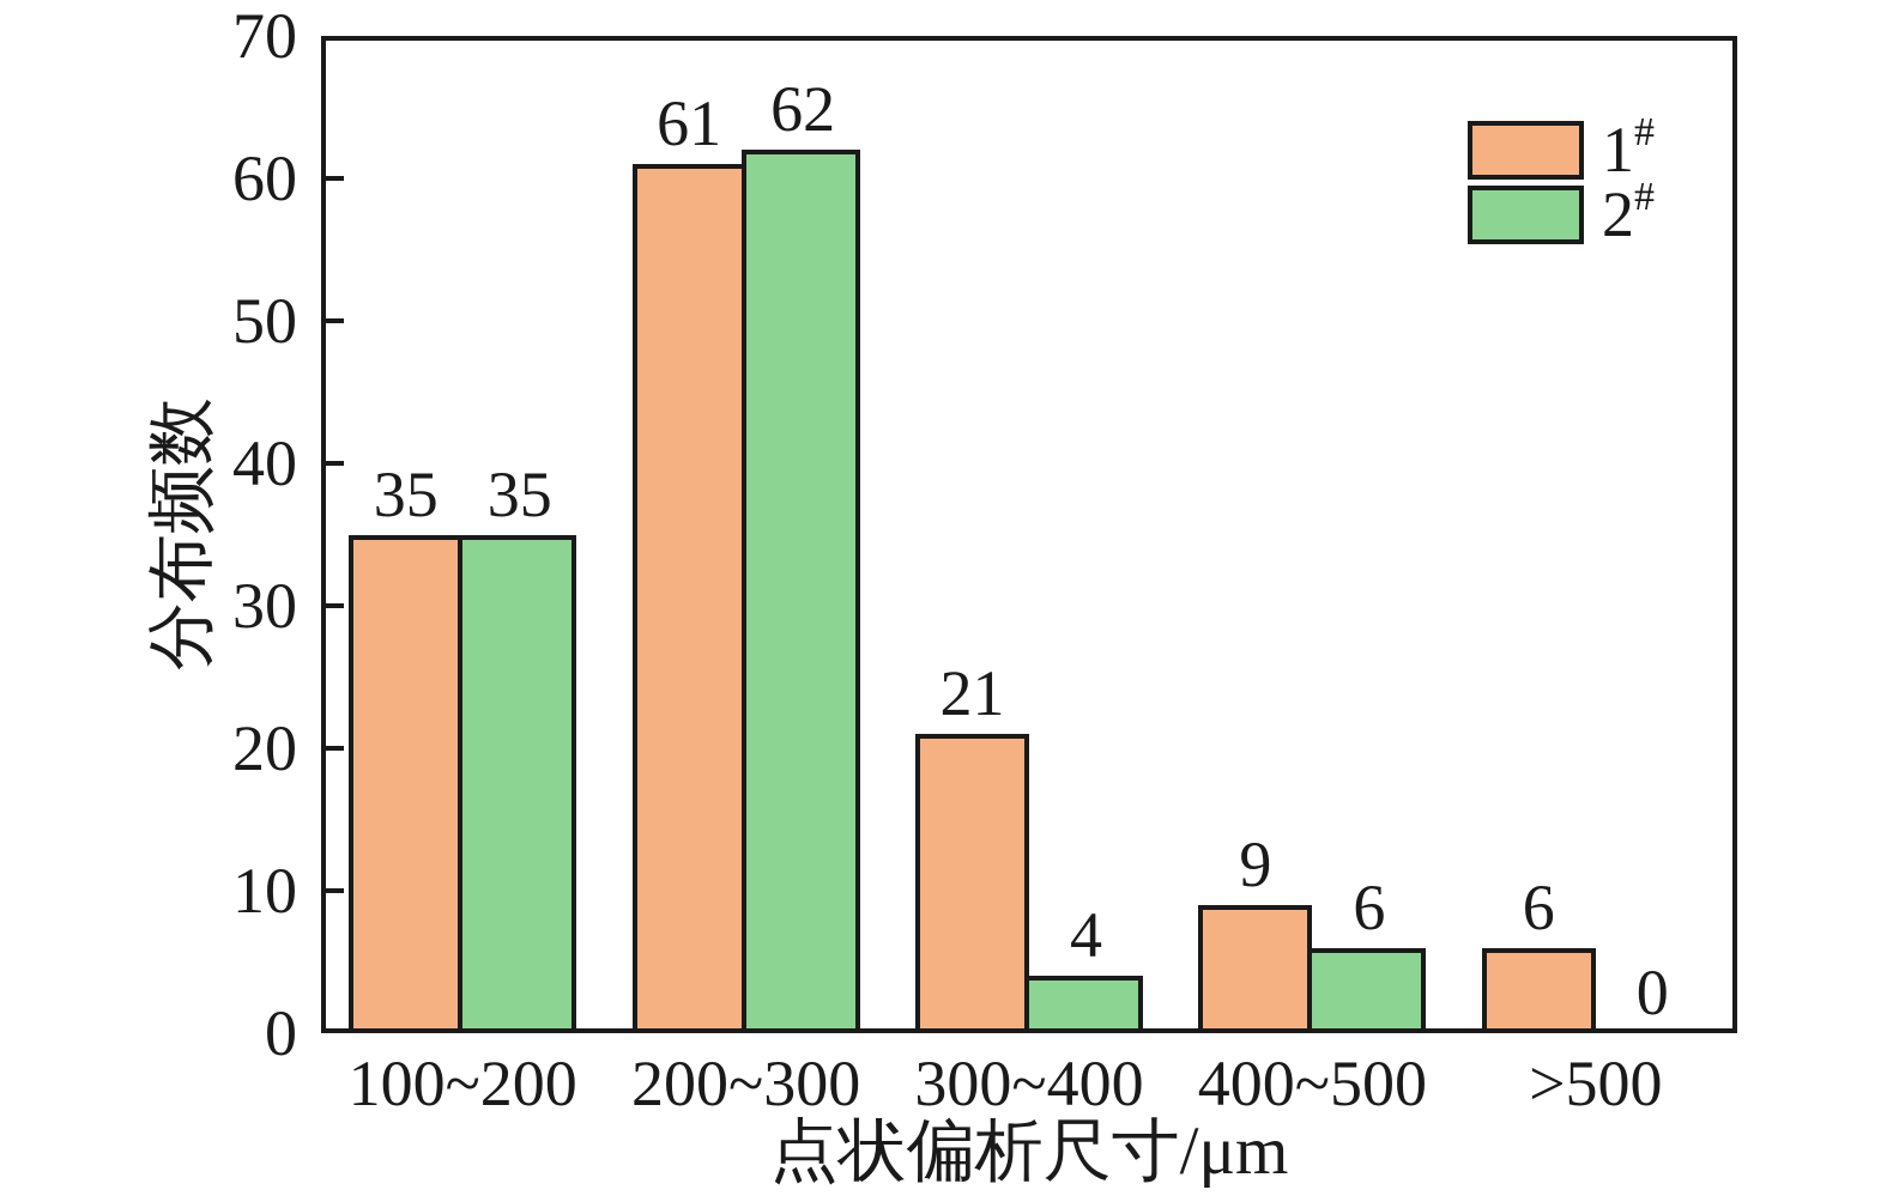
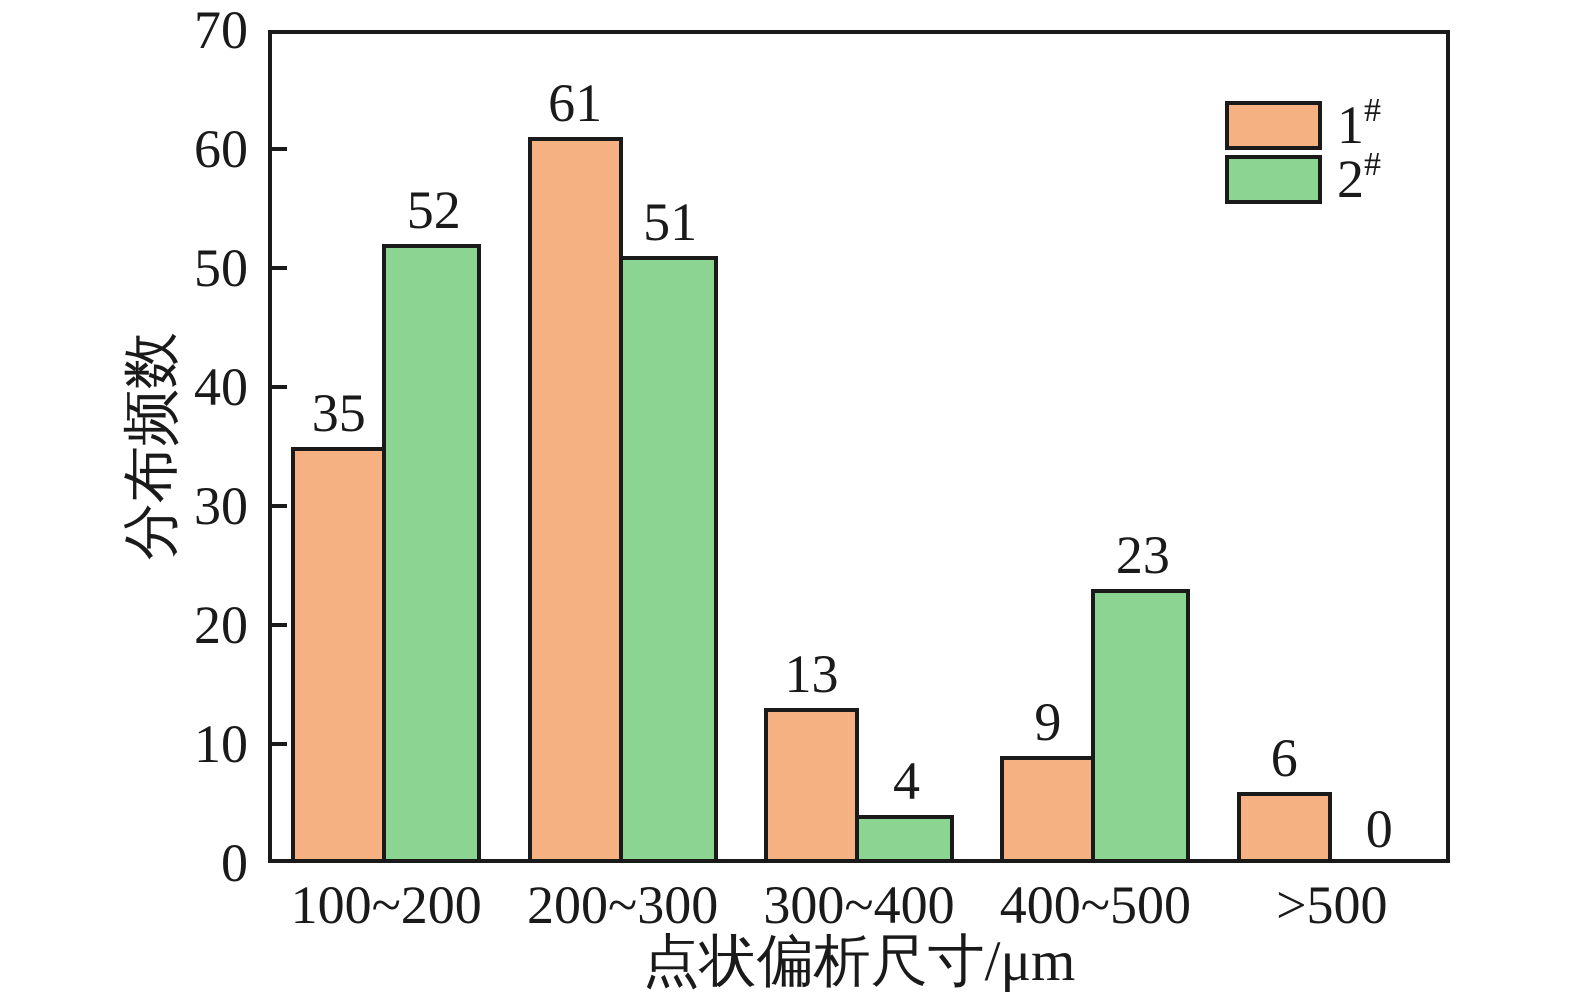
2#/100~200: 35 -> 52
2#/200~300: 62 -> 51
1#/300~400: 21 -> 13
2#/400~500: 6 -> 23
